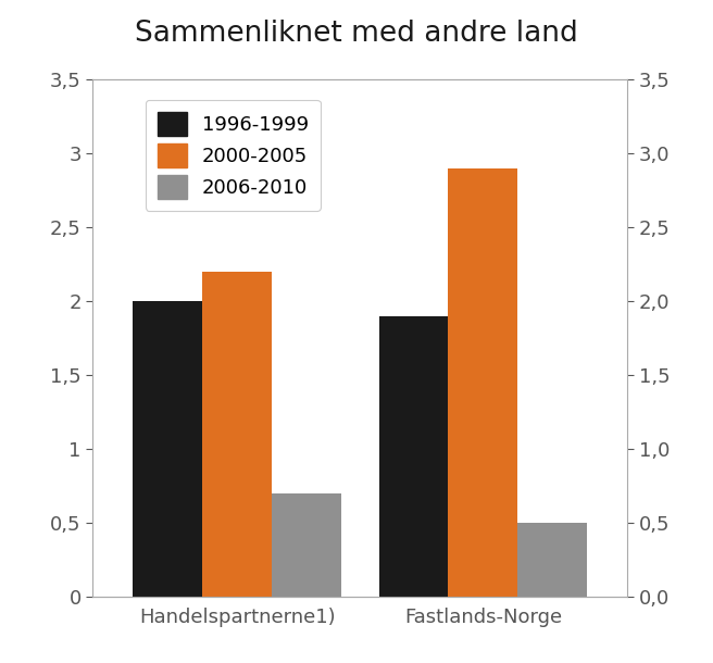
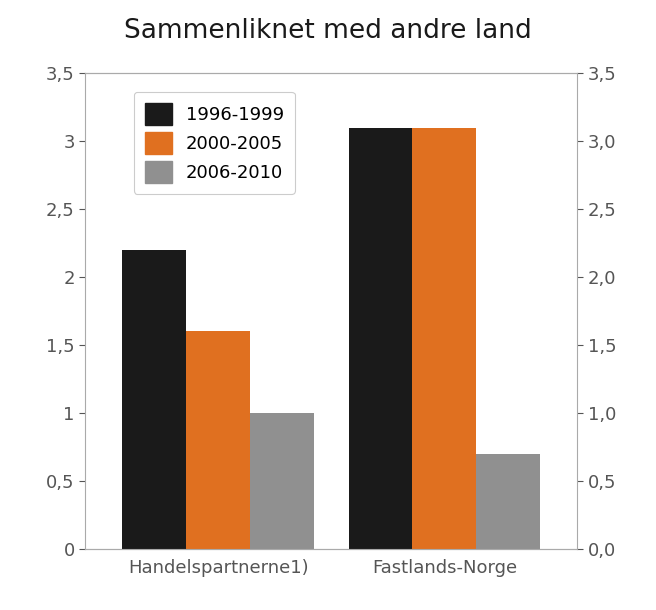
1996-1999/Handelspartnerne1): 2,0 -> 2,2
2000-2005/Handelspartnerne1): 2,2 -> 1,6
2006-2010/Handelspartnerne1): 0,7 -> 1,0
1996-1999/Fastlands-Norge: 1,9 -> 3,1
2000-2005/Fastlands-Norge: 2,9 -> 3,1
2006-2010/Fastlands-Norge: 0,5 -> 0,7
